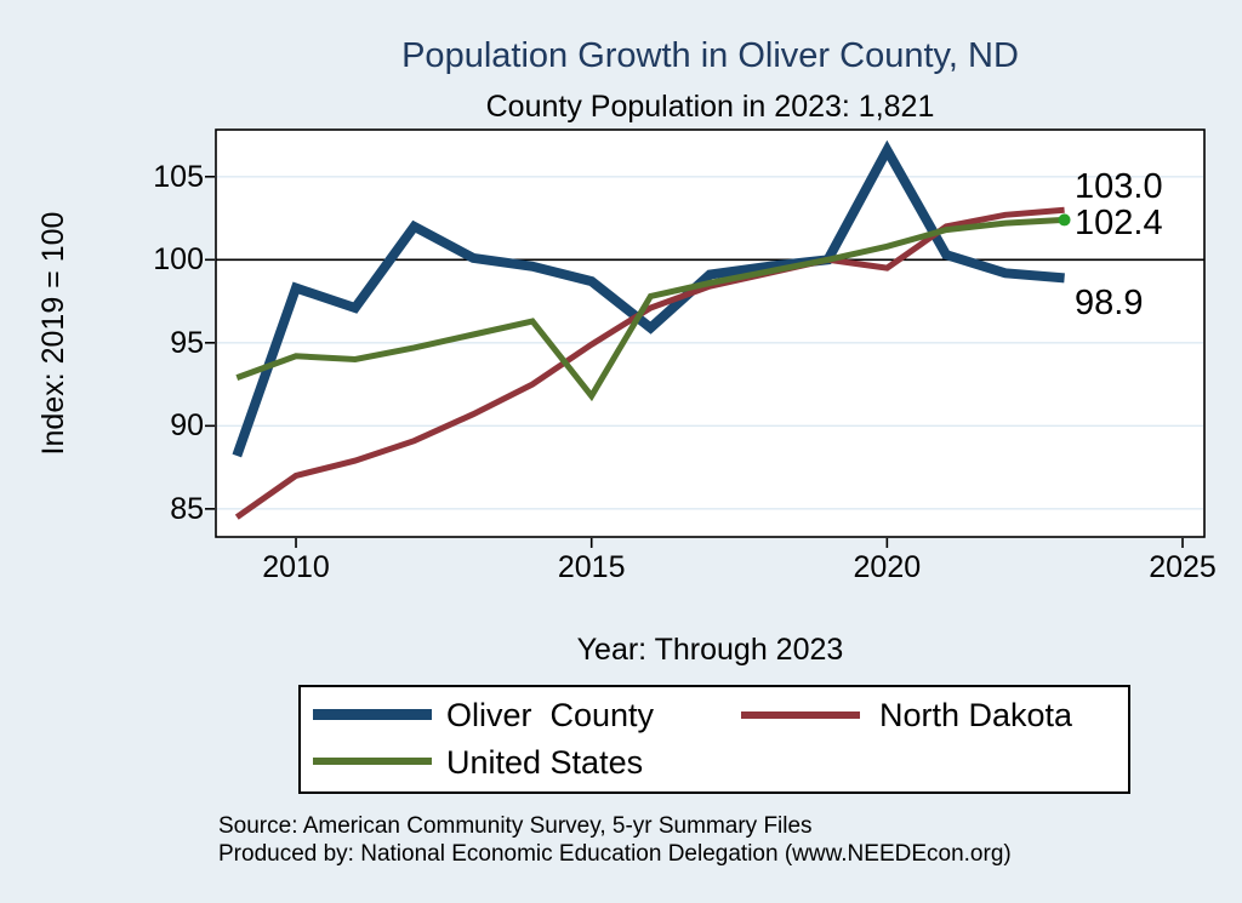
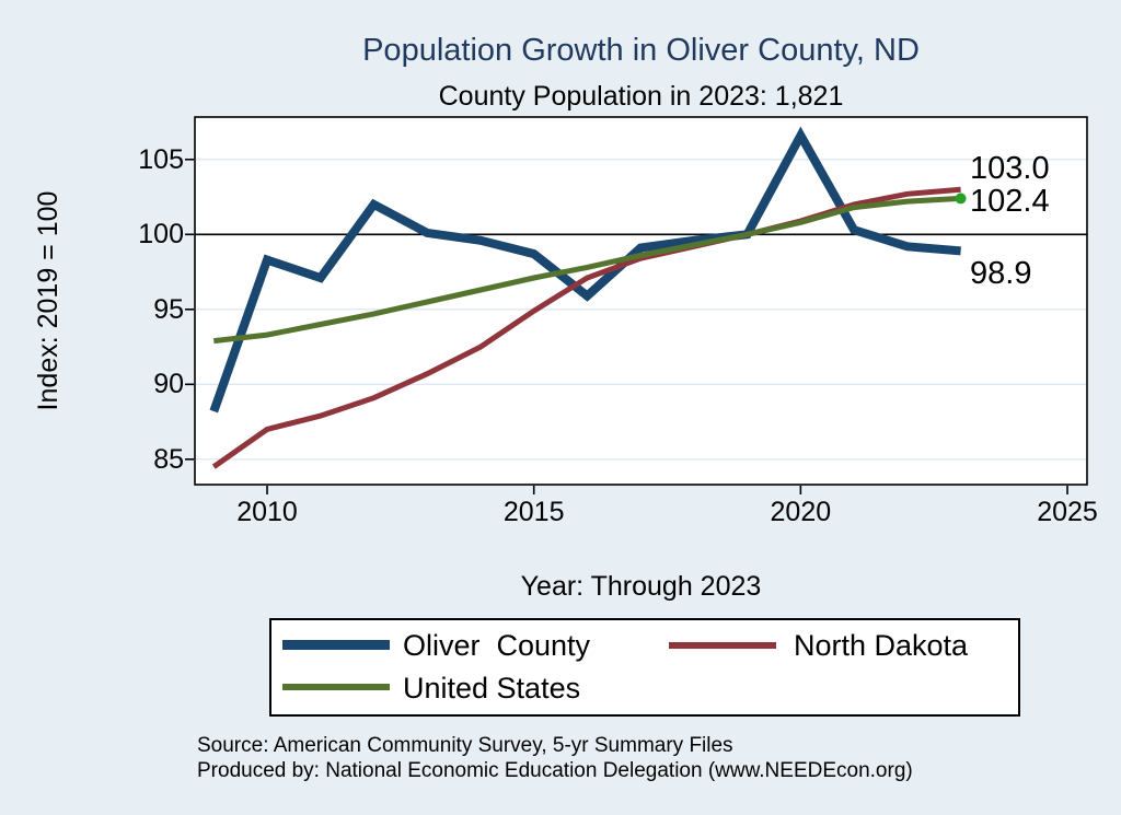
United States/2010: 94.2 -> 93.3
United States/2015: 91.8 -> 97.1
North Dakota/2020: 99.5 -> 100.9
